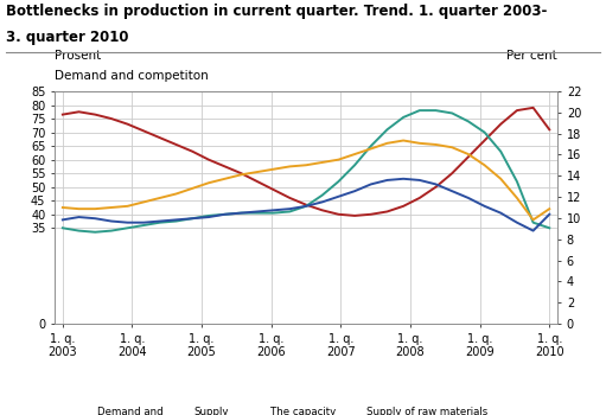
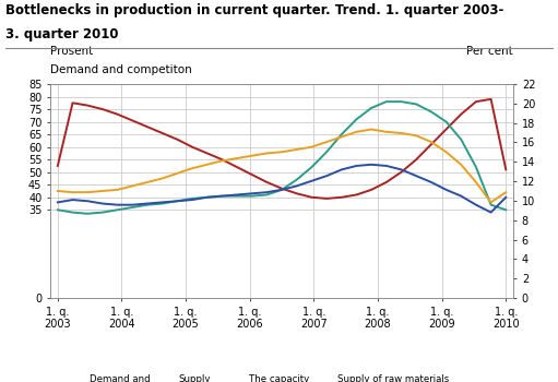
Demand and competiton/1. q. 2003: 76.5 -> 52.5
Demand and competiton/1. q. 2010: 71.0 -> 51.0
